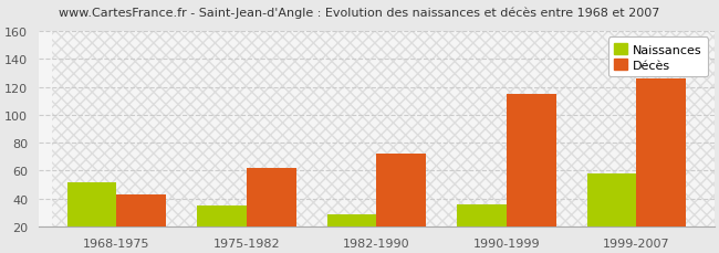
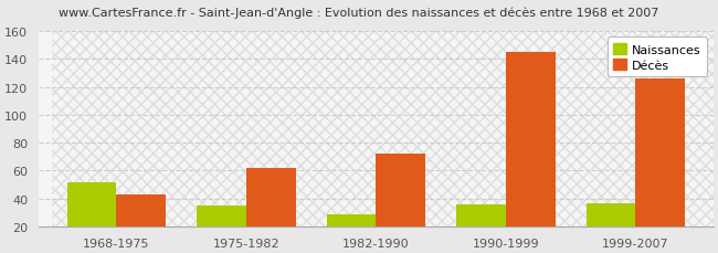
Décès/1990-1999: 115 -> 145
Naissances/1999-2007: 58 -> 37
